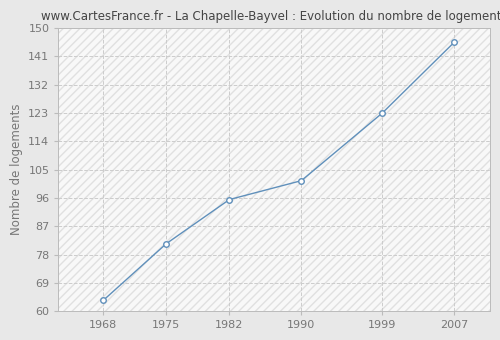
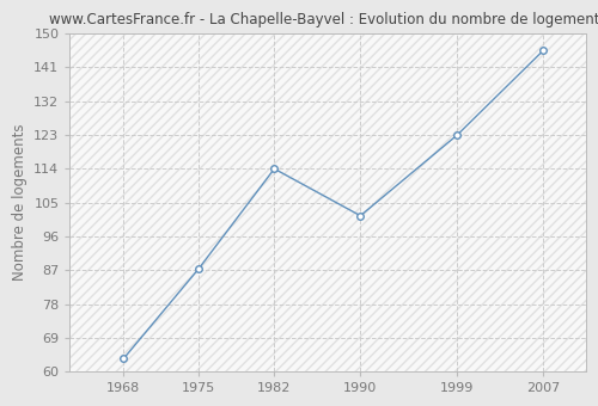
1975: 81.5 -> 87.5
1982: 95.5 -> 114.0
